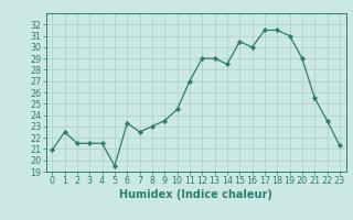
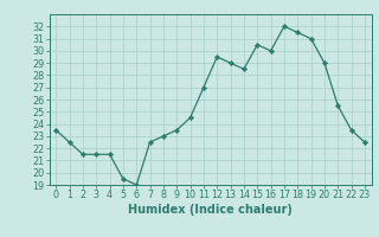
0: 20.9 -> 23.5
6: 23.3 -> 19.0
12: 29.0 -> 29.5
17: 31.5 -> 32.0
23: 21.3 -> 22.5
